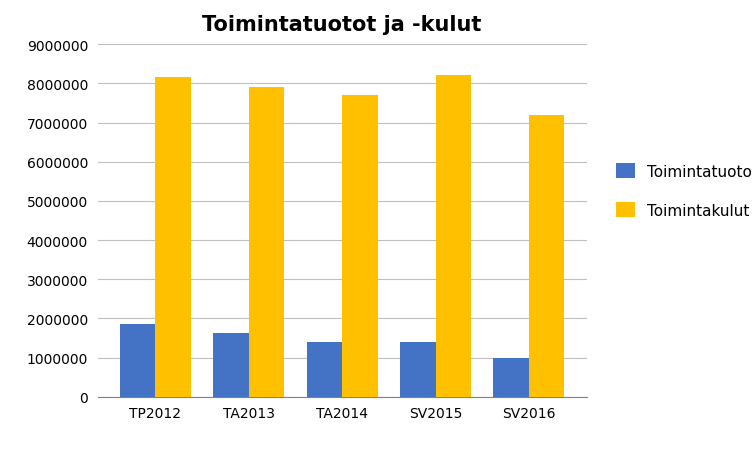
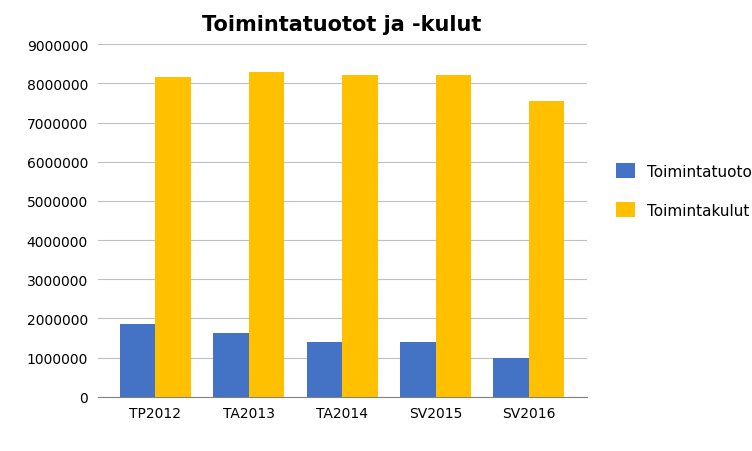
Toimintakulut/TA2013: 7900000 -> 8280000
Toimintakulut/TA2014: 7700000 -> 8220000
Toimintakulut/SV2016: 7200000 -> 7560000
